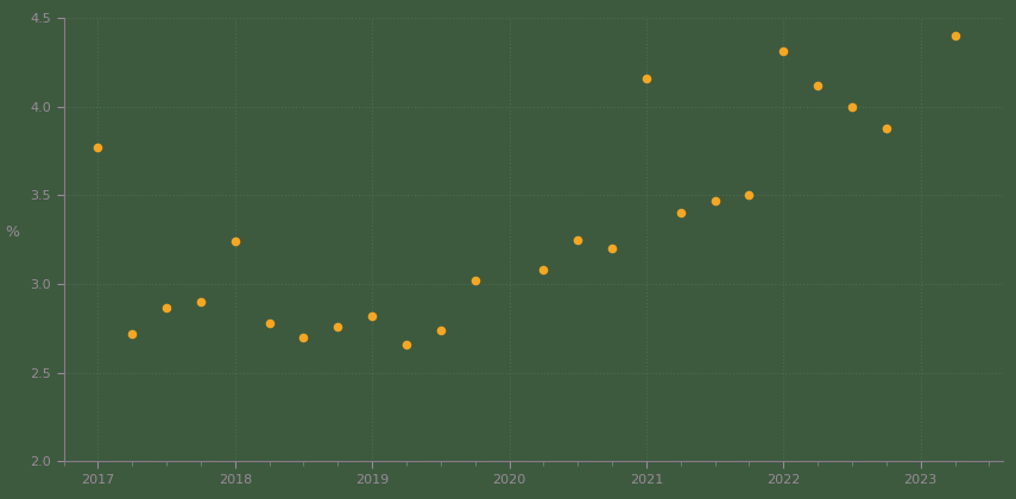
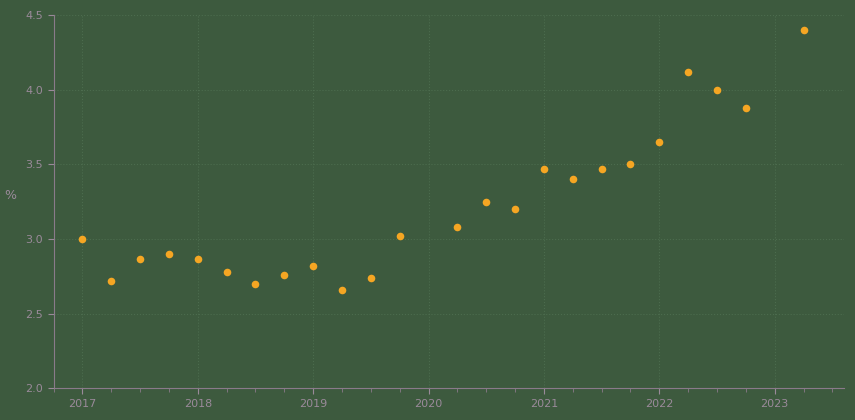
2017: 3.77 -> 3.00
2018: 3.24 -> 2.87
2021: 4.16 -> 3.47
2022: 4.31 -> 3.65
